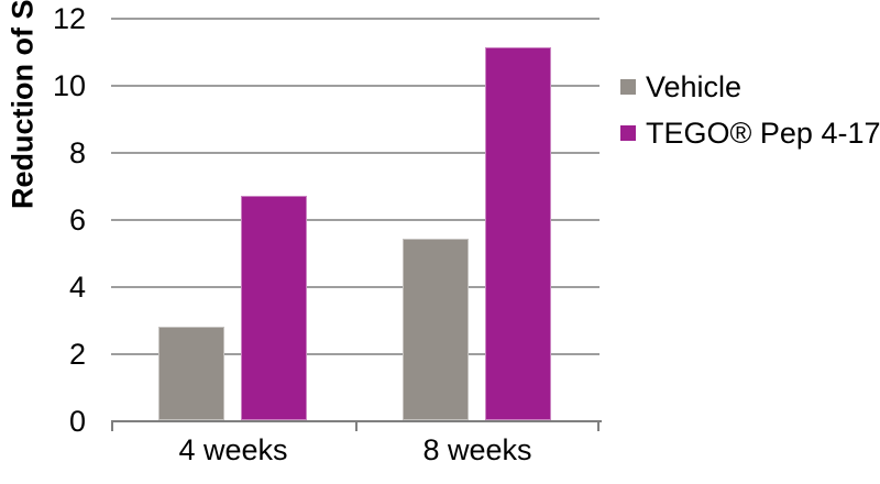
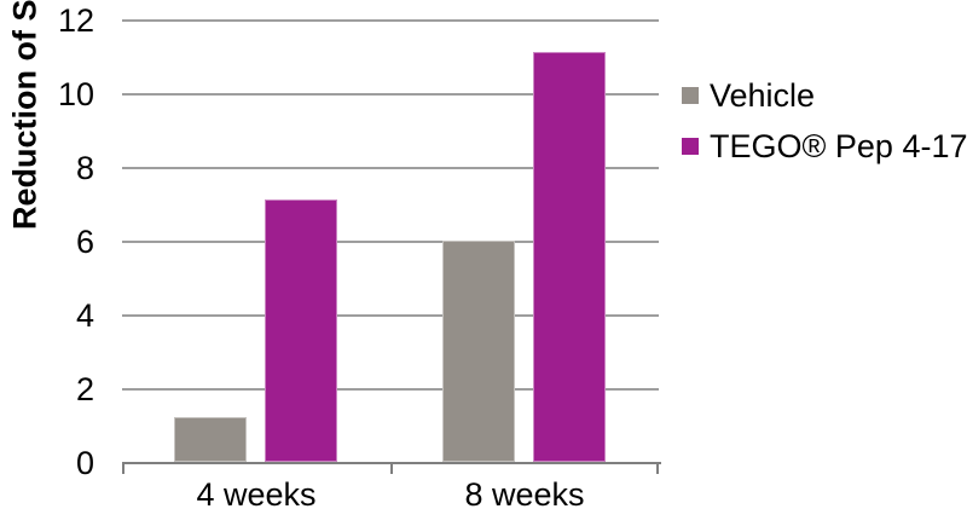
Vehicle/4 weeks: 2.8 -> 1.2
TEGO® Pep 4-17/4 weeks: 6.7 -> 7.1
Vehicle/8 weeks: 5.4 -> 6.0
